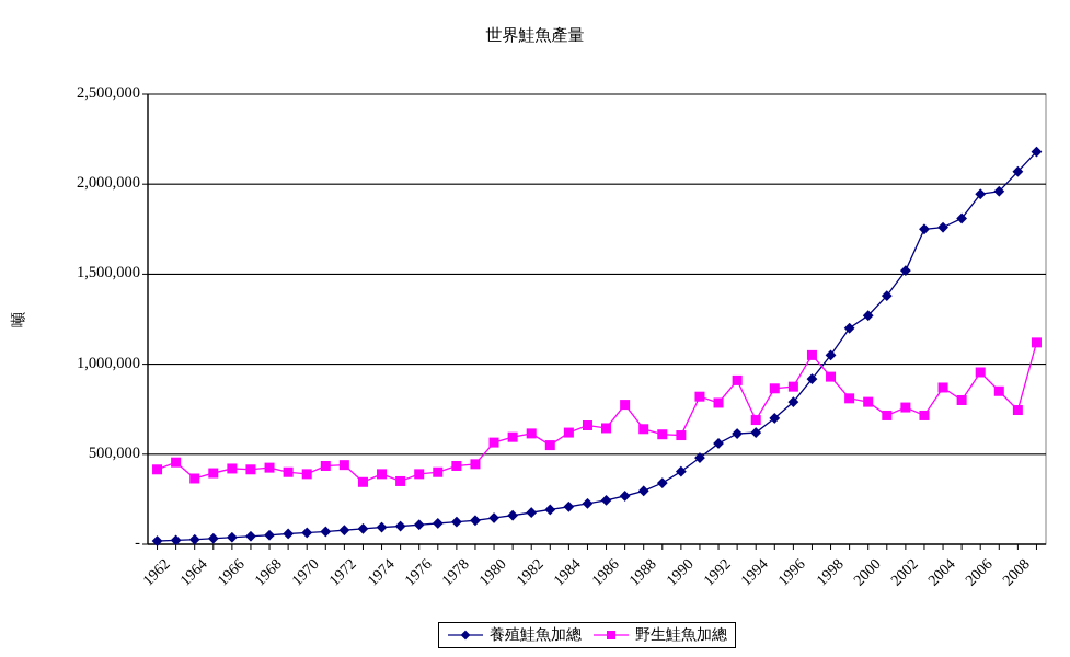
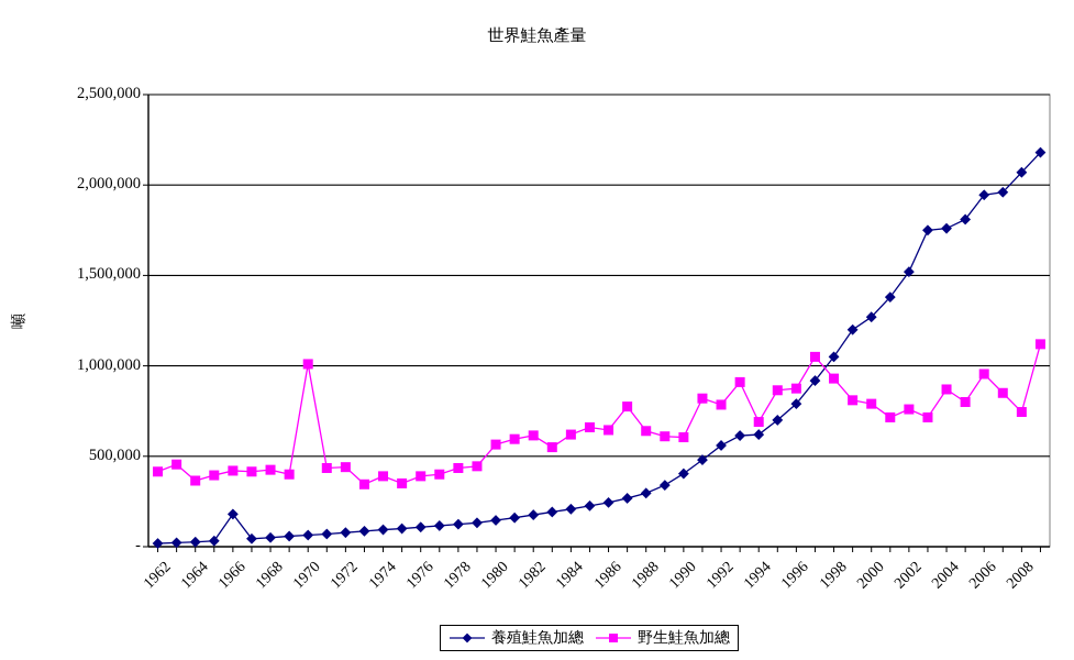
養殖鮭魚加總/1966: 40000 -> 180000
野生鮭魚加總/1970: 390000 -> 1010000
